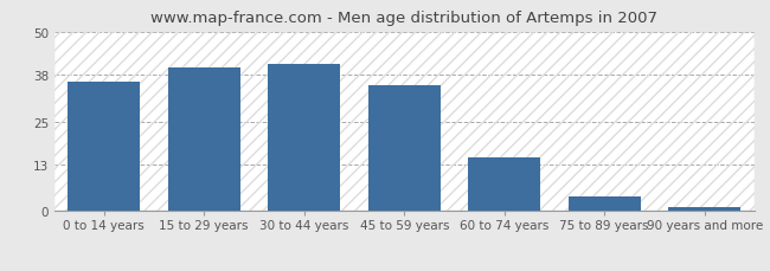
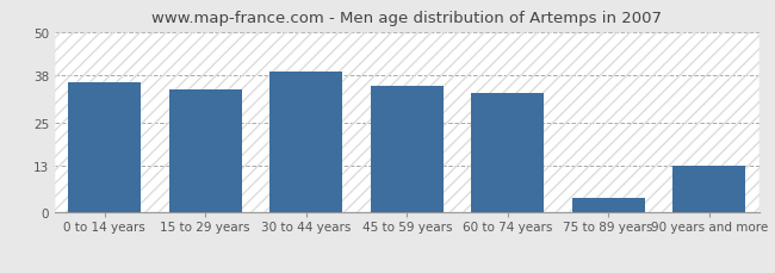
15 to 29 years: 40 -> 34
30 to 44 years: 41 -> 39
60 to 74 years: 15 -> 33
90 years and more: 1 -> 13
